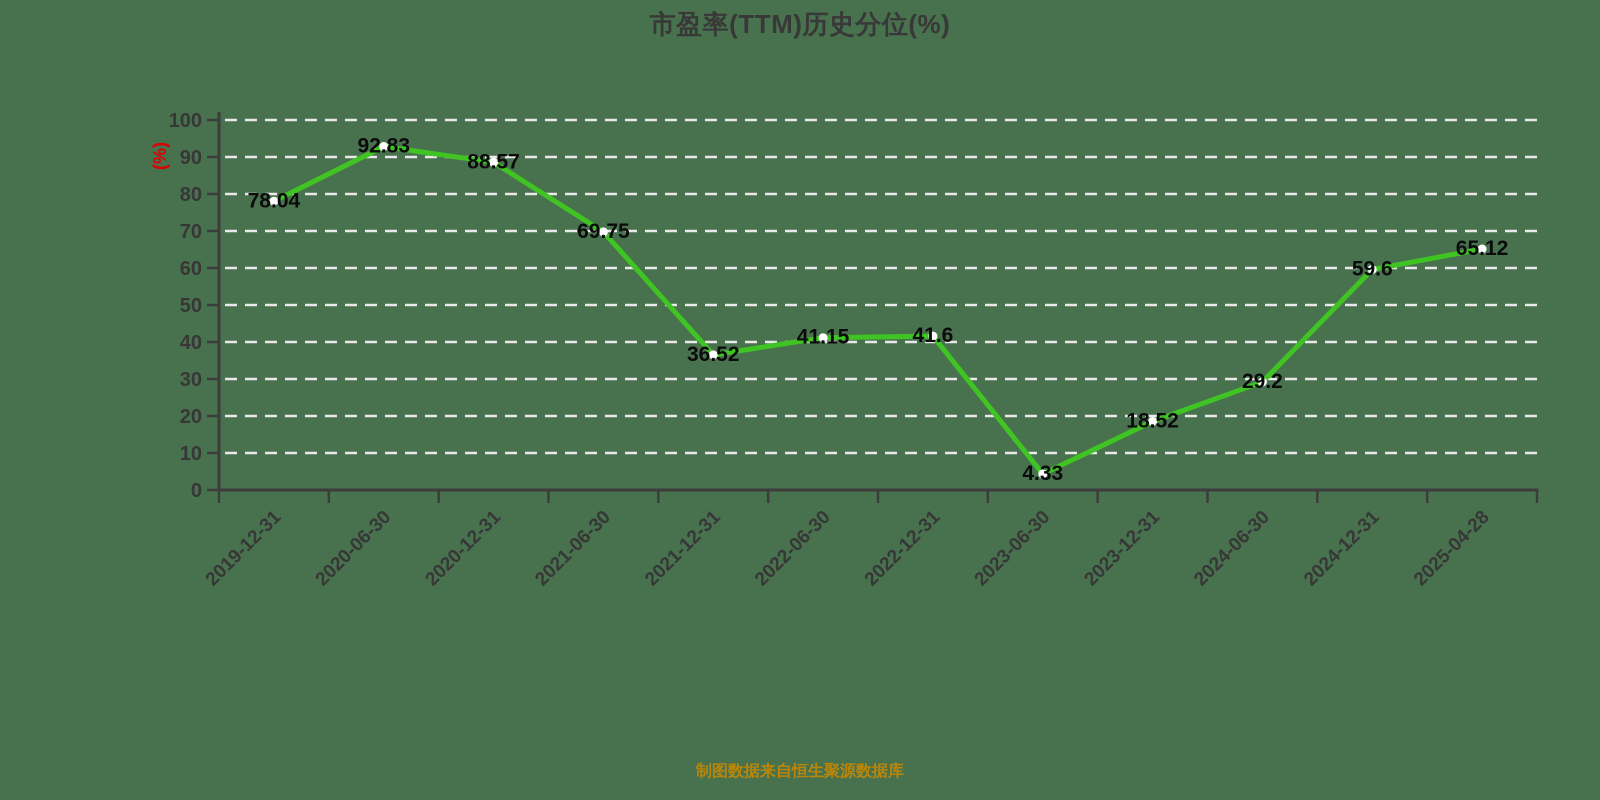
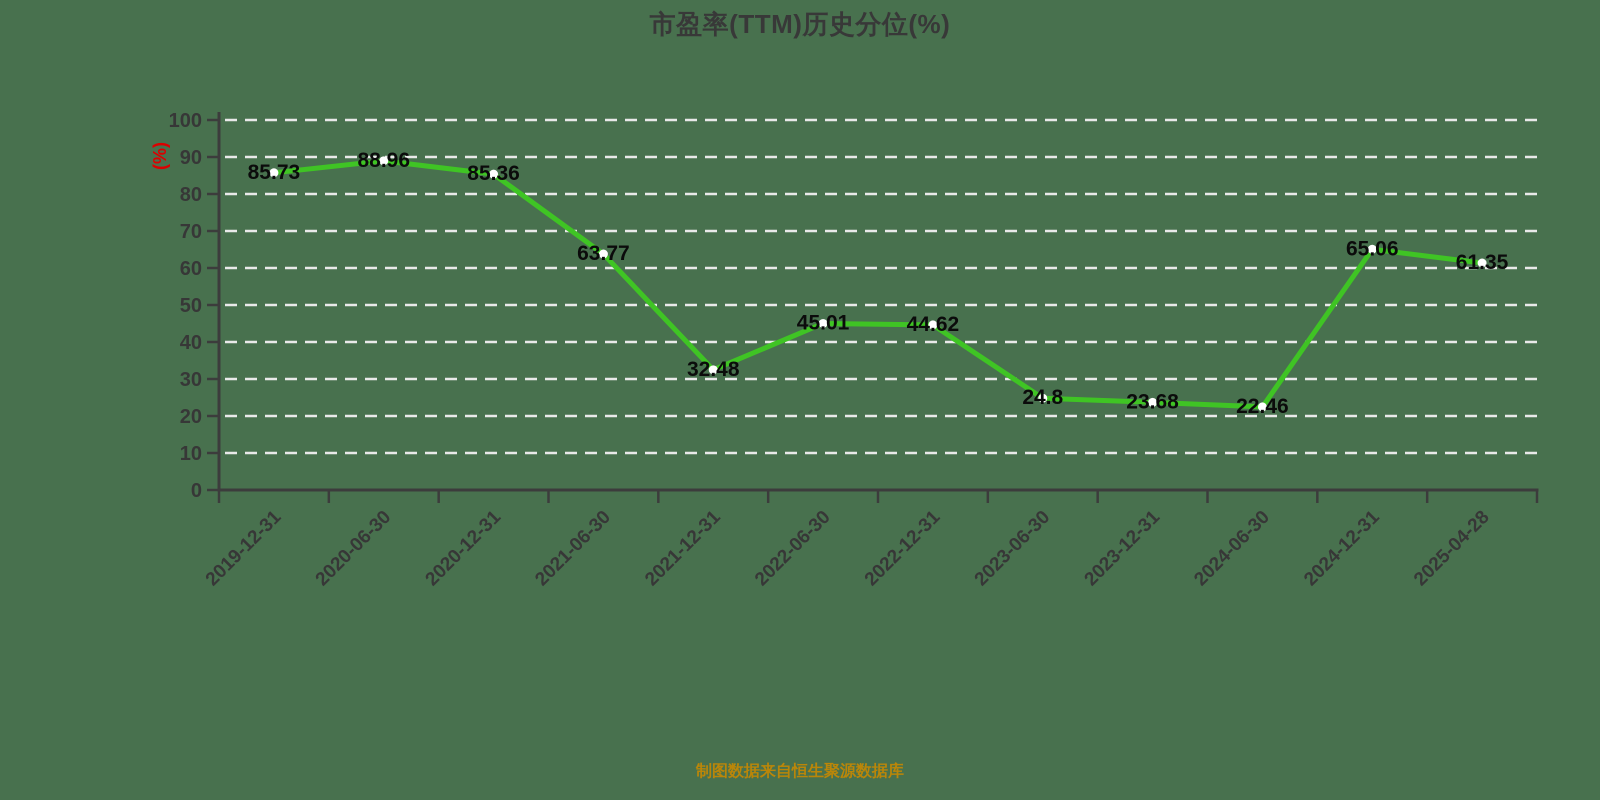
2019-12-31: 78.04 -> 85.73
2020-06-30: 92.83 -> 88.96
2020-12-31: 88.57 -> 85.36
2021-06-30: 69.75 -> 63.77
2021-12-31: 36.52 -> 32.48
2022-06-30: 41.15 -> 45.01
2022-12-31: 41.6 -> 44.62
2023-06-30: 4.33 -> 24.8
2023-12-31: 18.52 -> 23.68
2024-06-30: 29.2 -> 22.46
2024-12-31: 59.6 -> 65.06
2025-04-28: 65.12 -> 61.35
